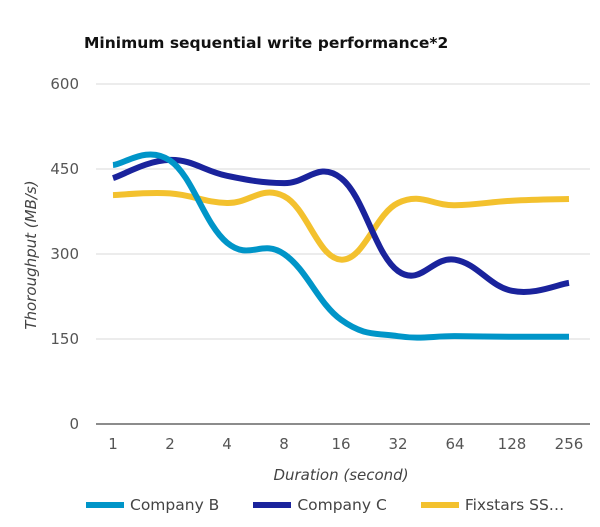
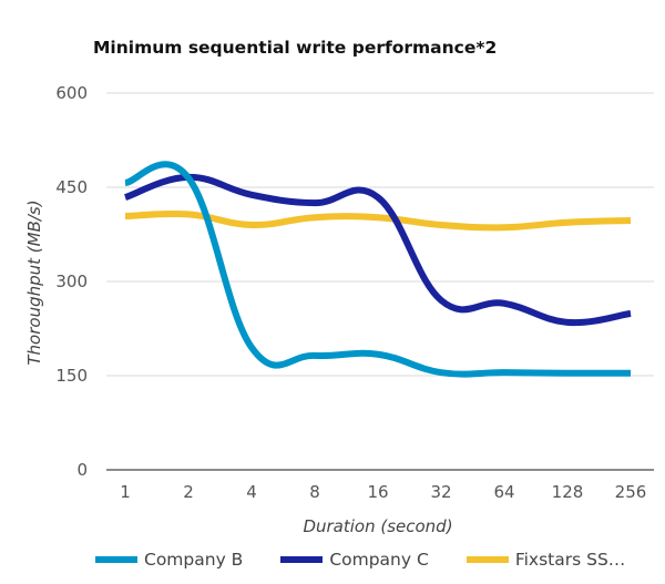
Company B/4: 320 -> 200
Company B/8: 300 -> 180
Fixstars SS…/16: 290 -> 400
Company C/64: 290 -> 260
